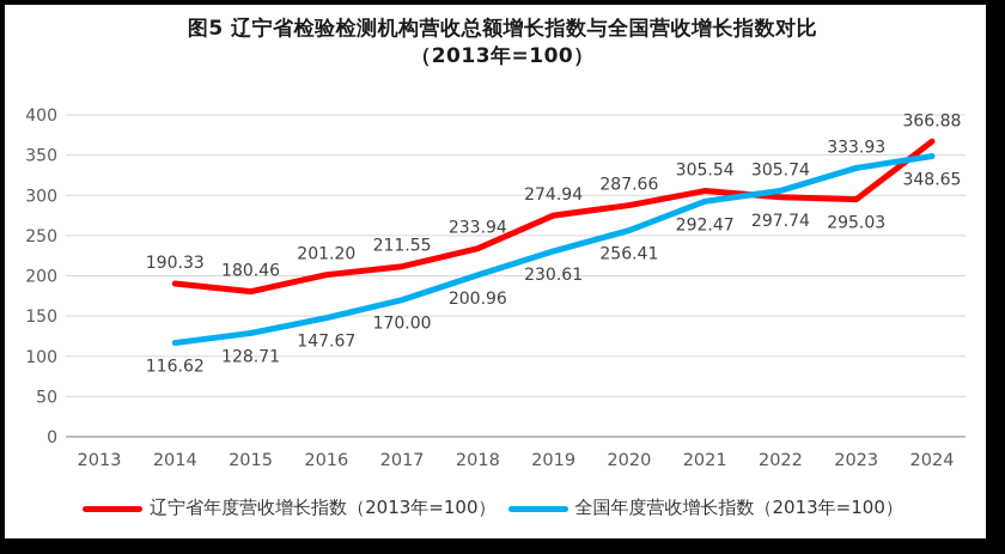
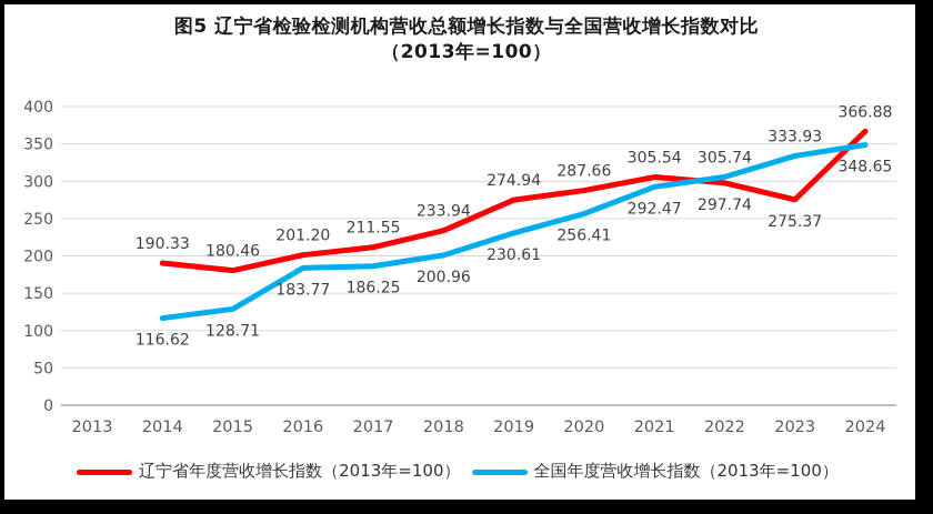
全国年度营收增长指数（2013年=100）/2016: 147.67 -> 183.77
全国年度营收增长指数（2013年=100）/2017: 170.00 -> 186.25
辽宁省年度营收增长指数（2013年=100）/2023: 295.03 -> 275.37
